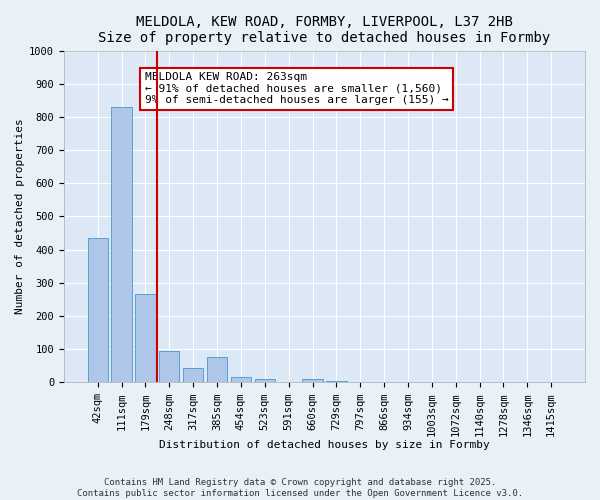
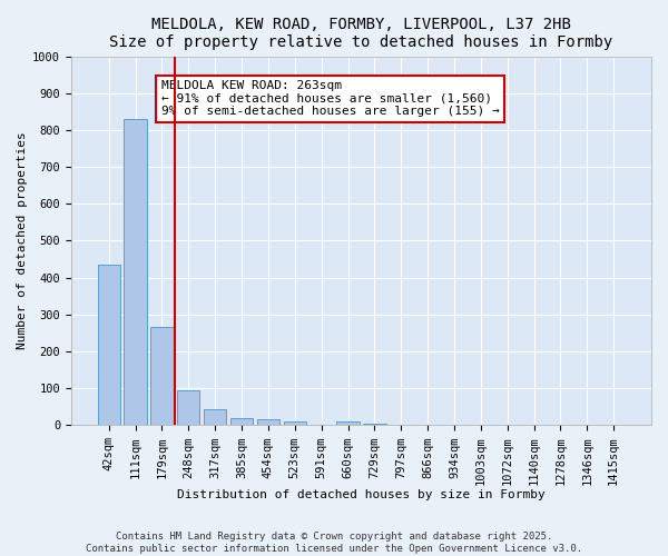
385sqm: 75 -> 20
